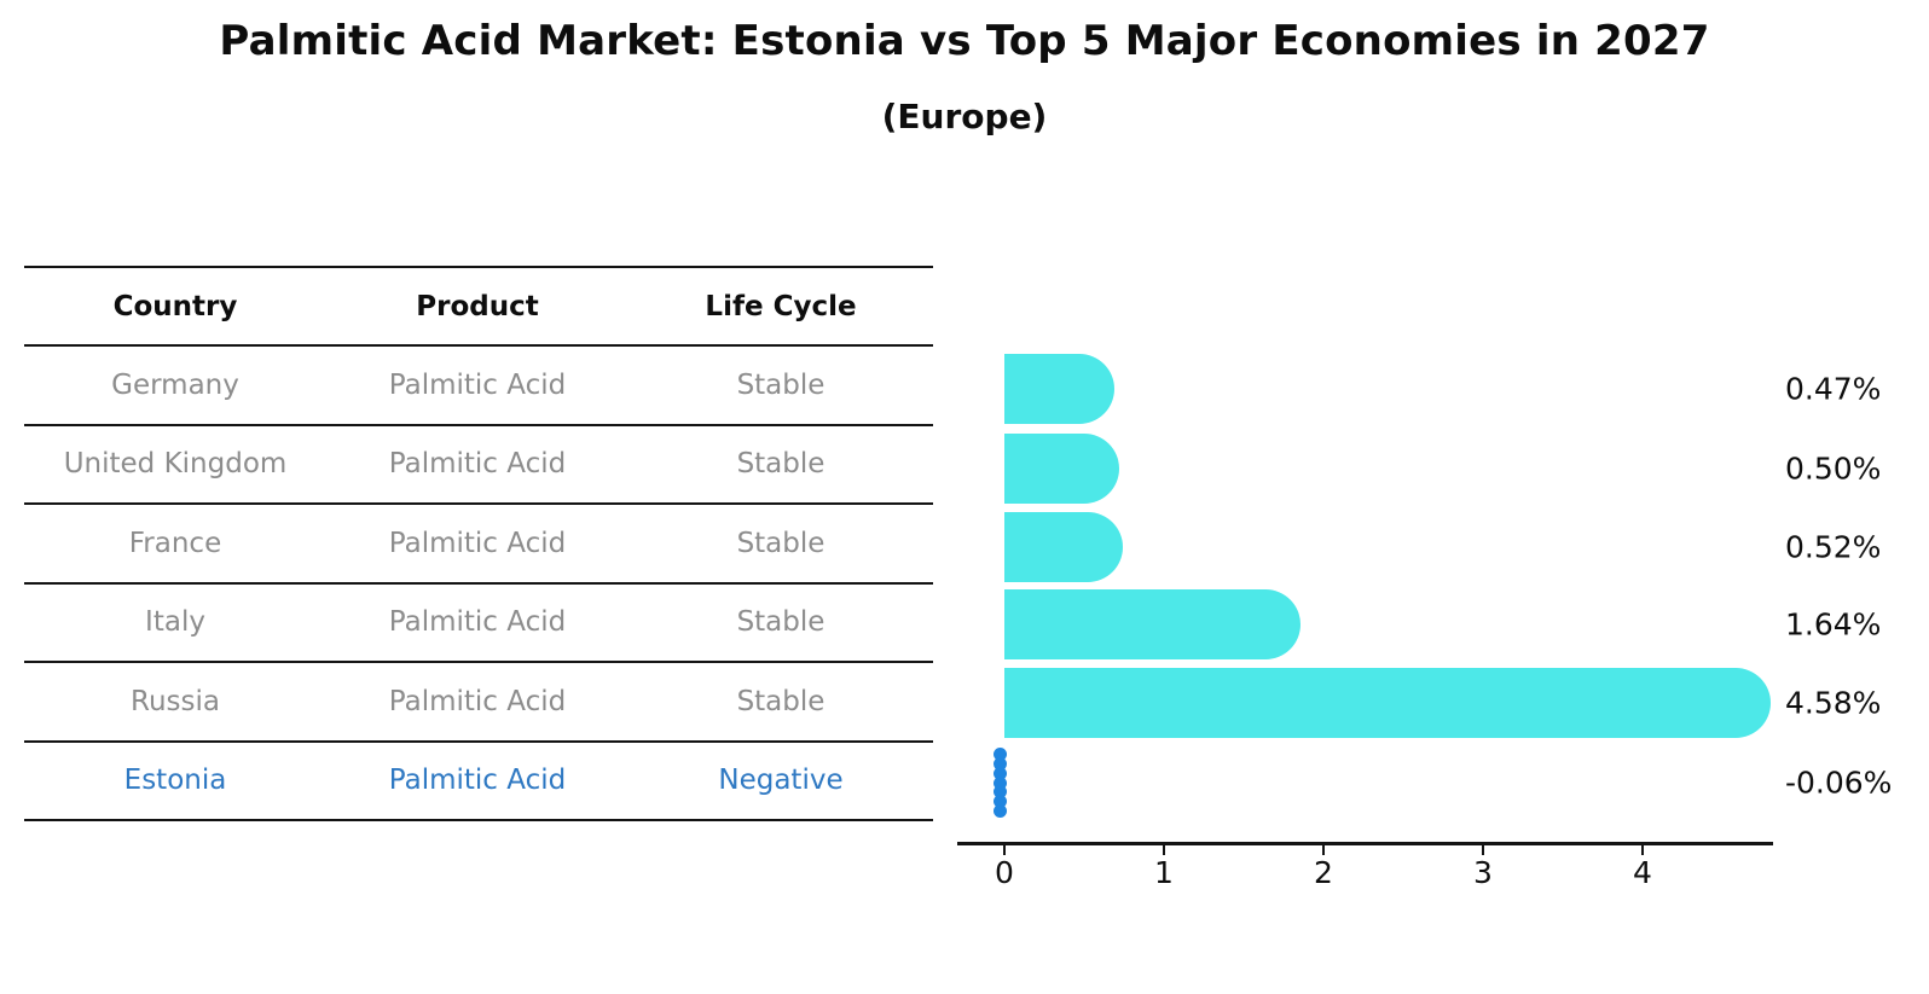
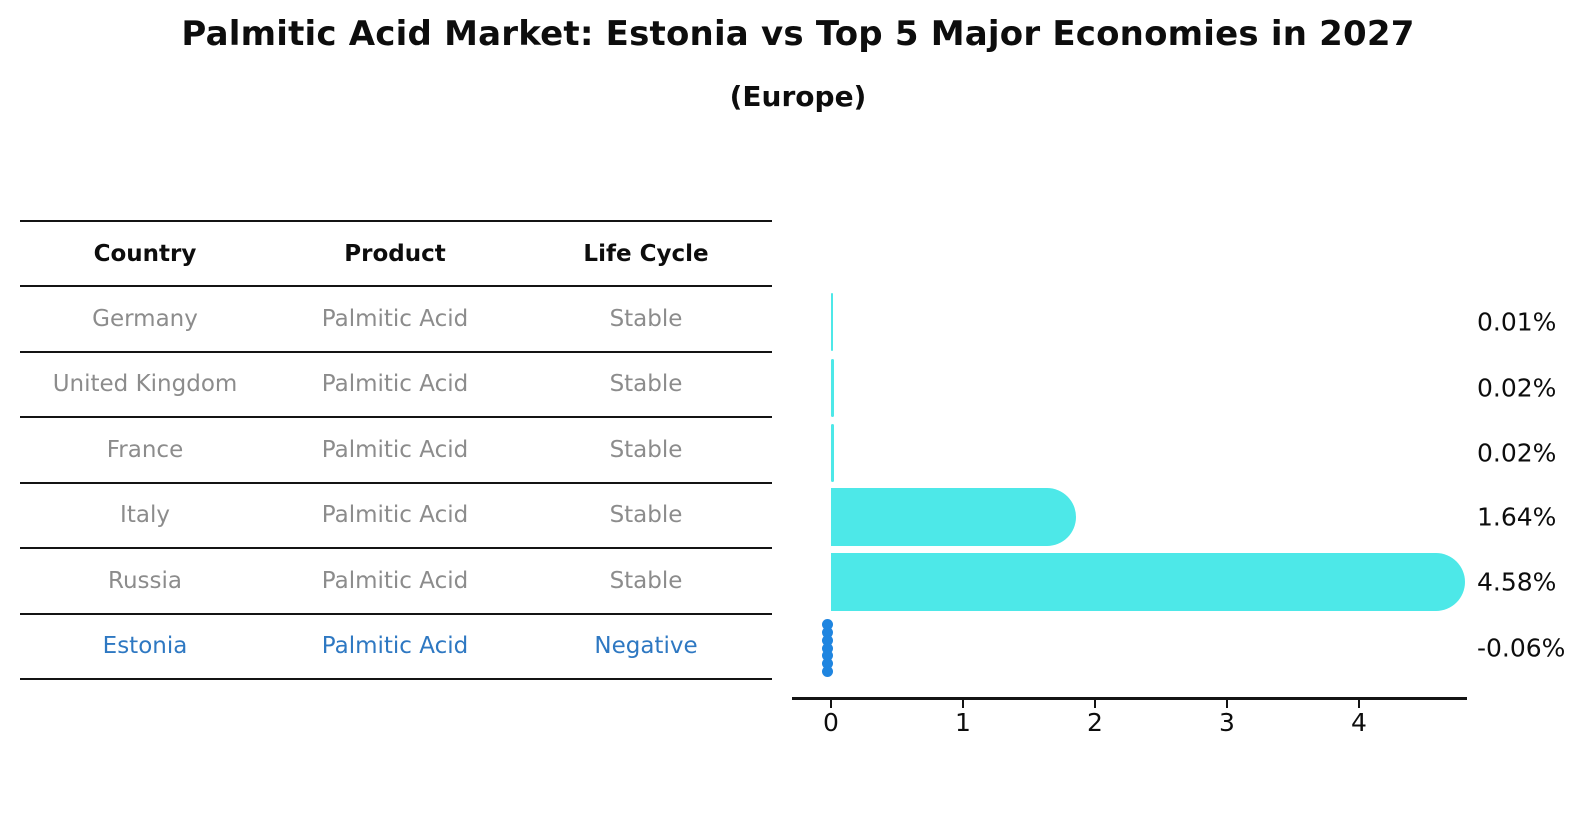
Germany: 0.47% -> 0.01%
United Kingdom: 0.50% -> 0.02%
France: 0.52% -> 0.02%
